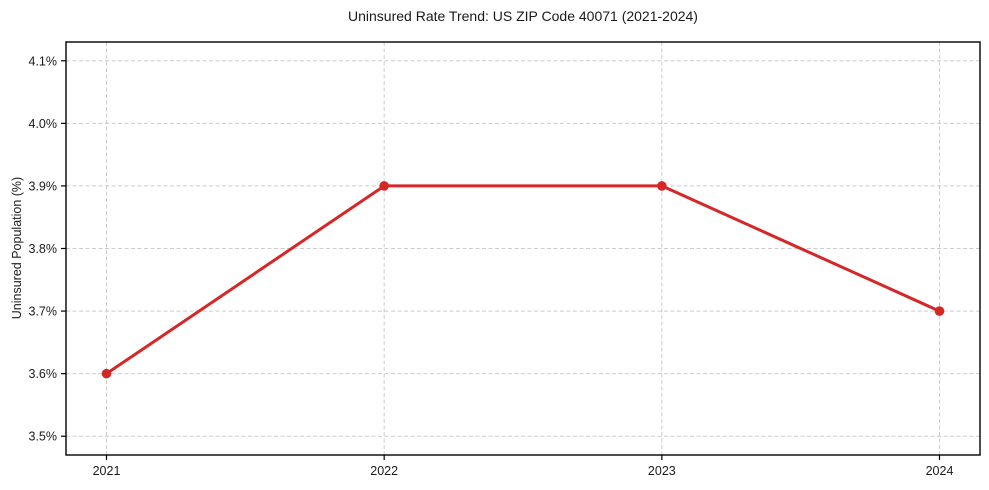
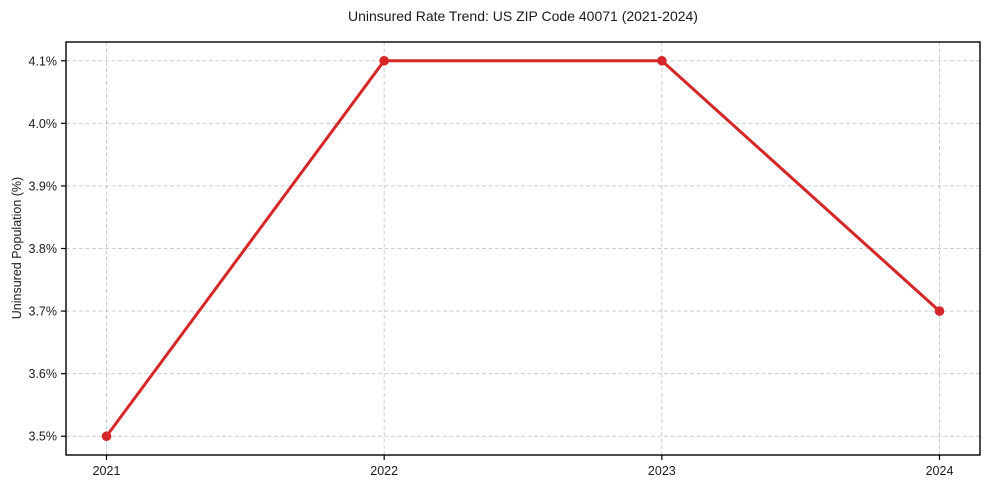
2021: 3.6% -> 3.5%
2022: 3.9% -> 4.1%
2023: 3.9% -> 4.1%
